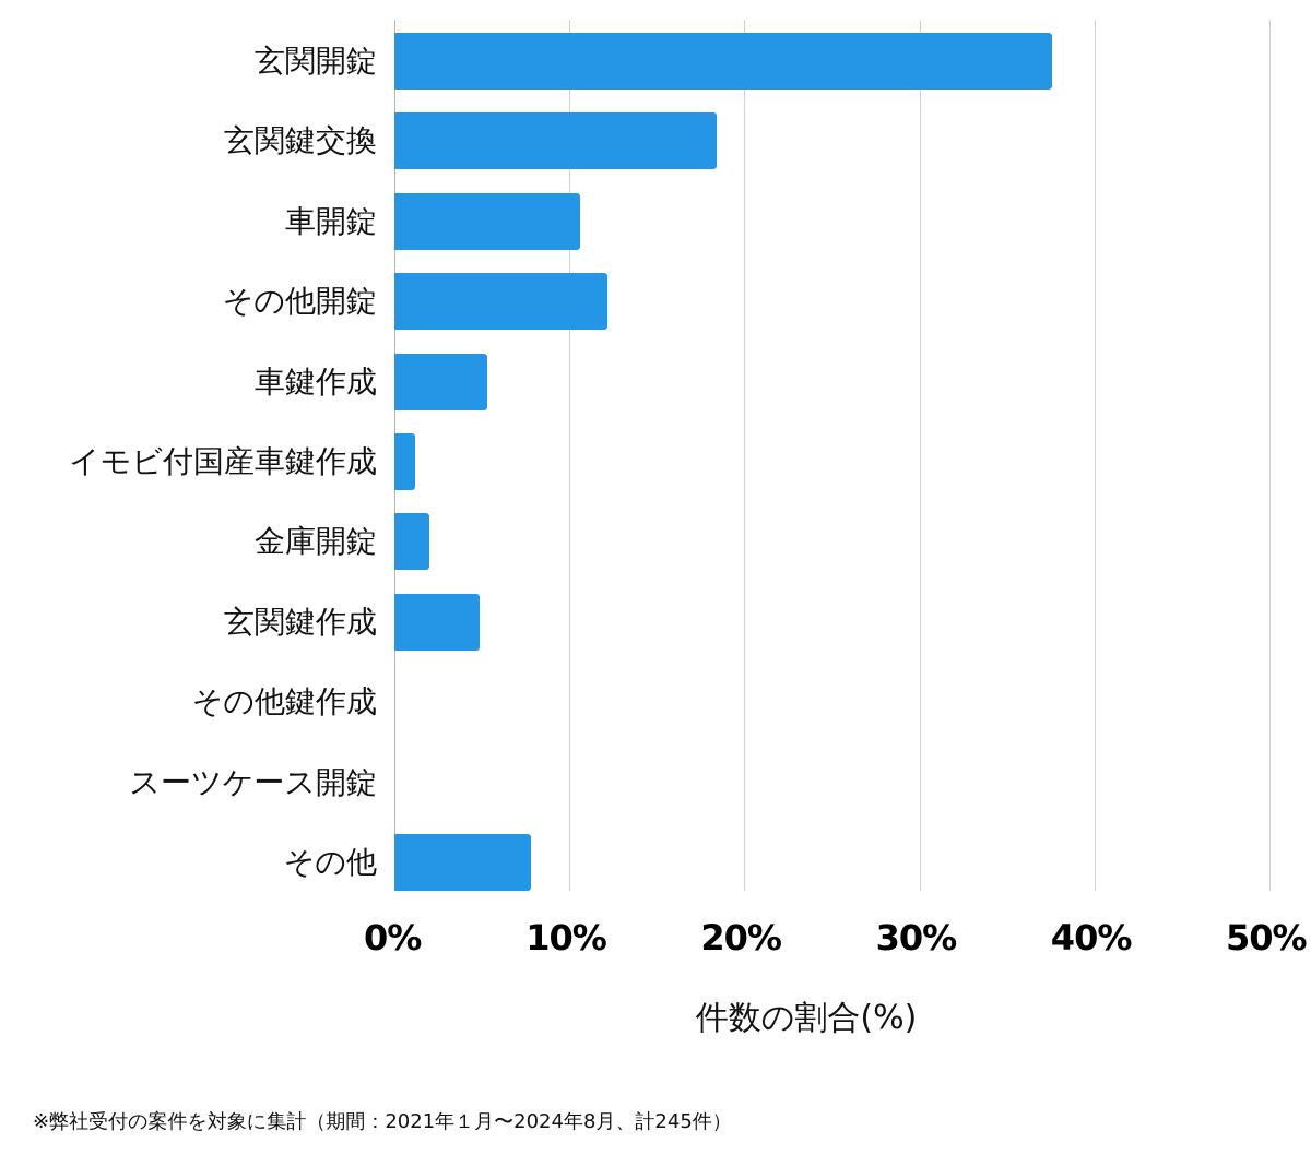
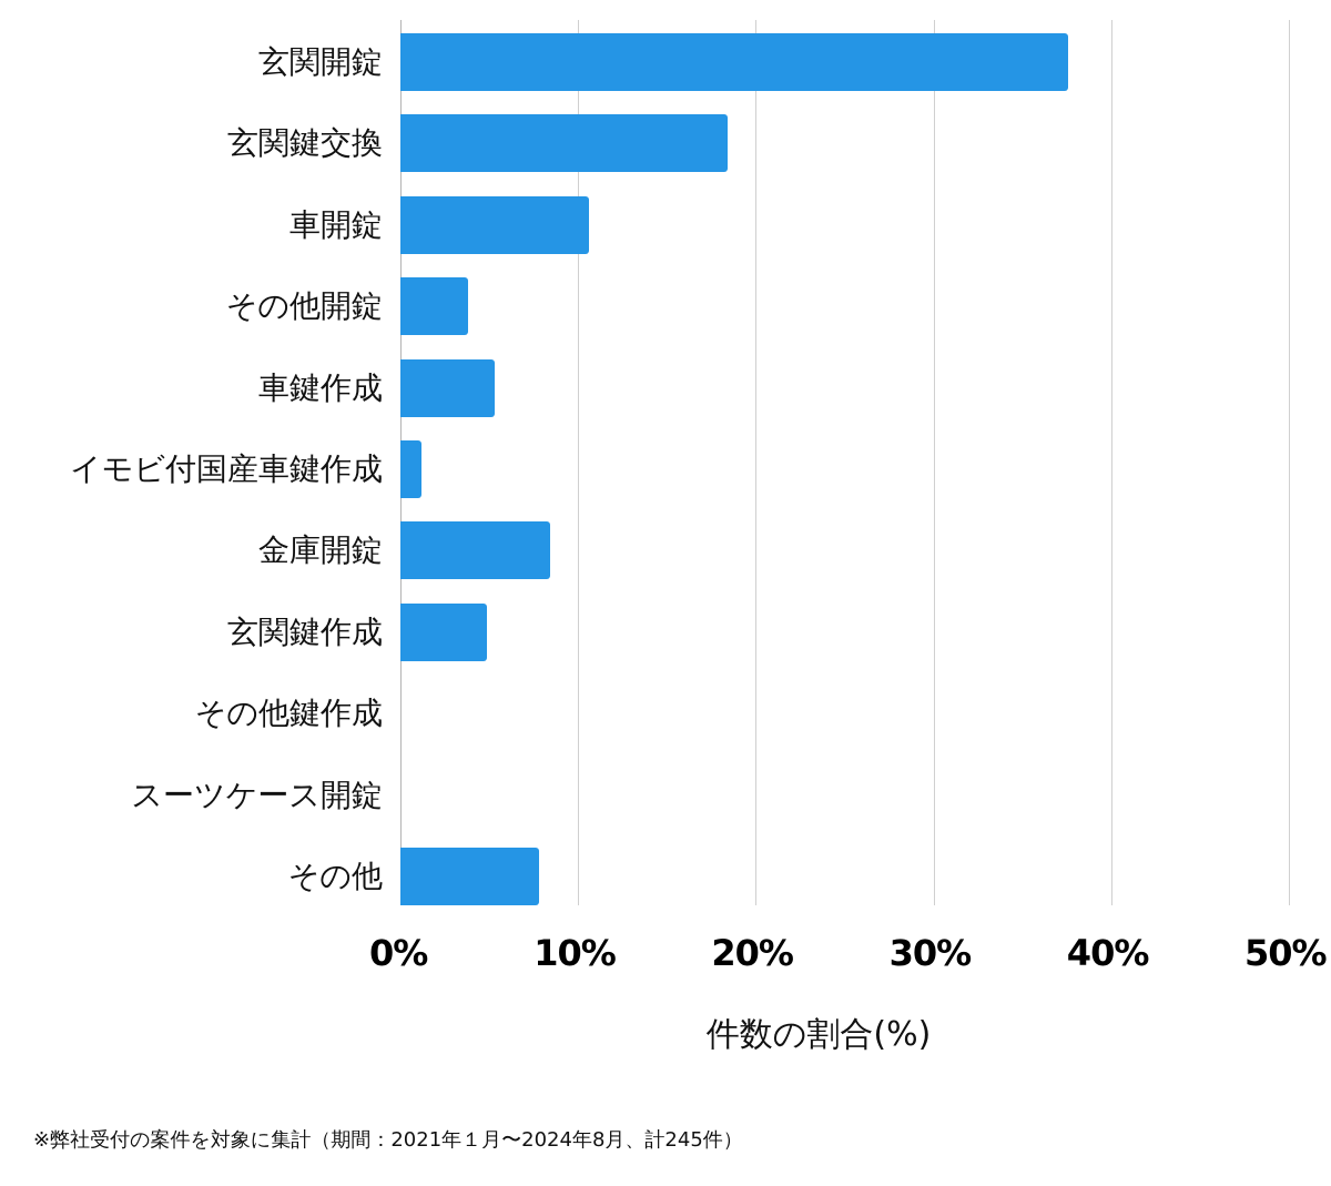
その他開錠: 12.2% -> 3.8%
金庫開錠: 2.0% -> 8.4%
